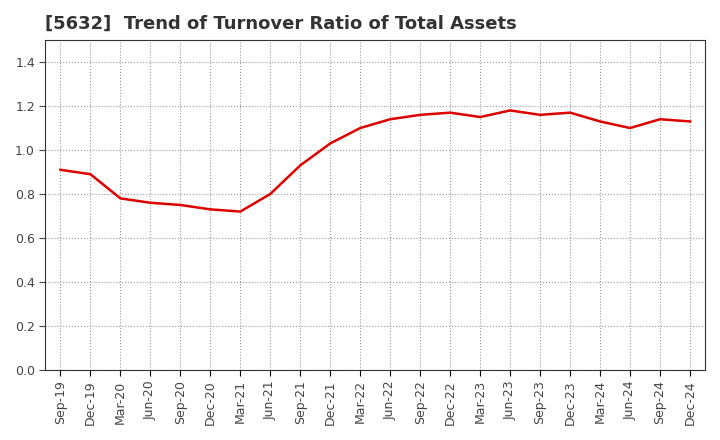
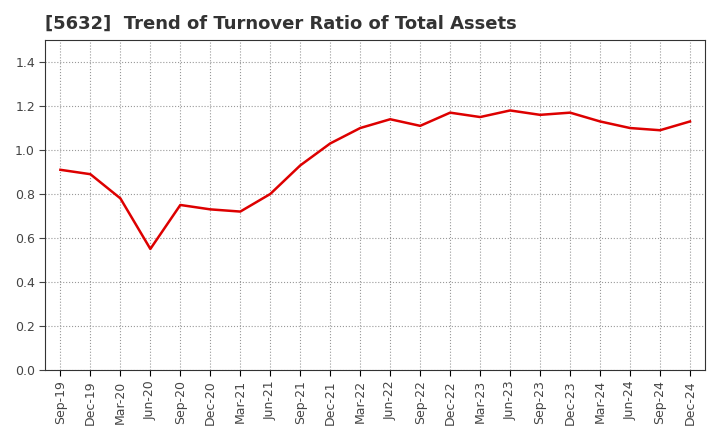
Jun-20: 0.76 -> 0.55
Sep-22: 1.16 -> 1.11
Sep-24: 1.14 -> 1.09
